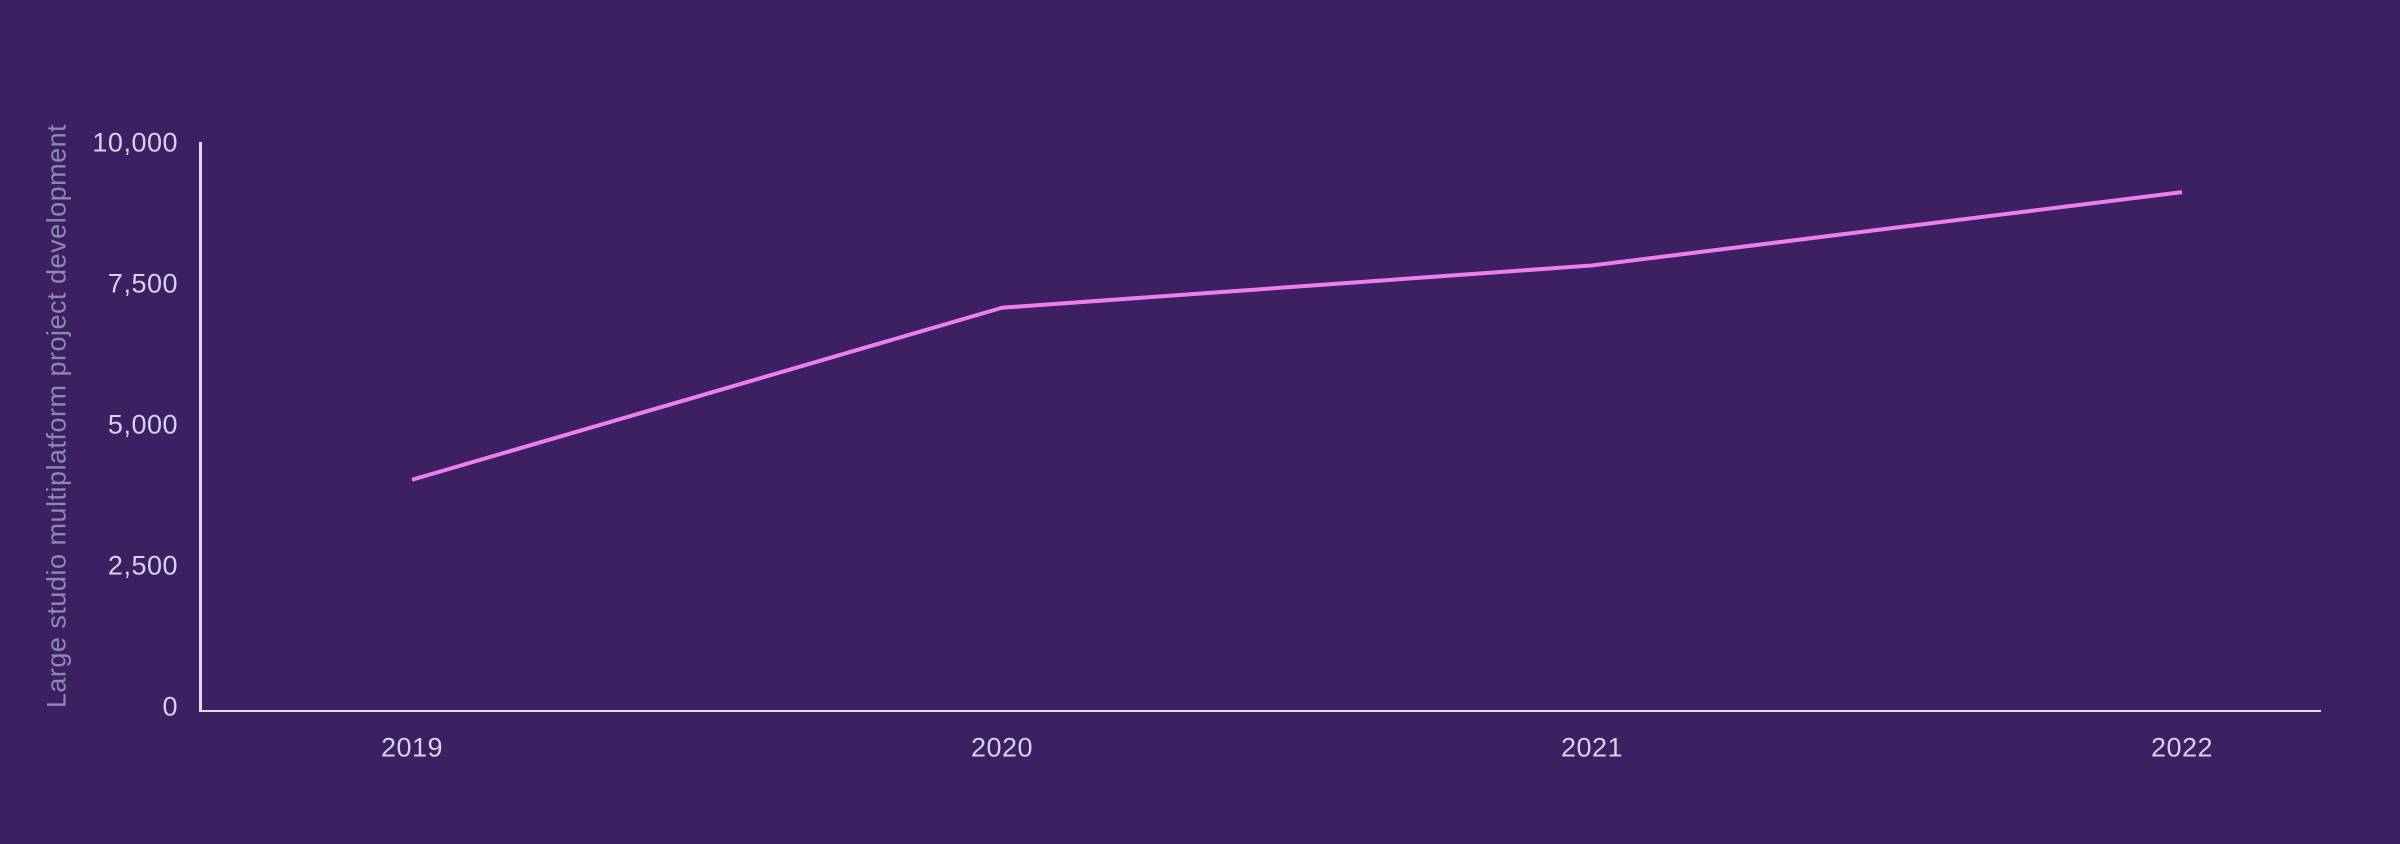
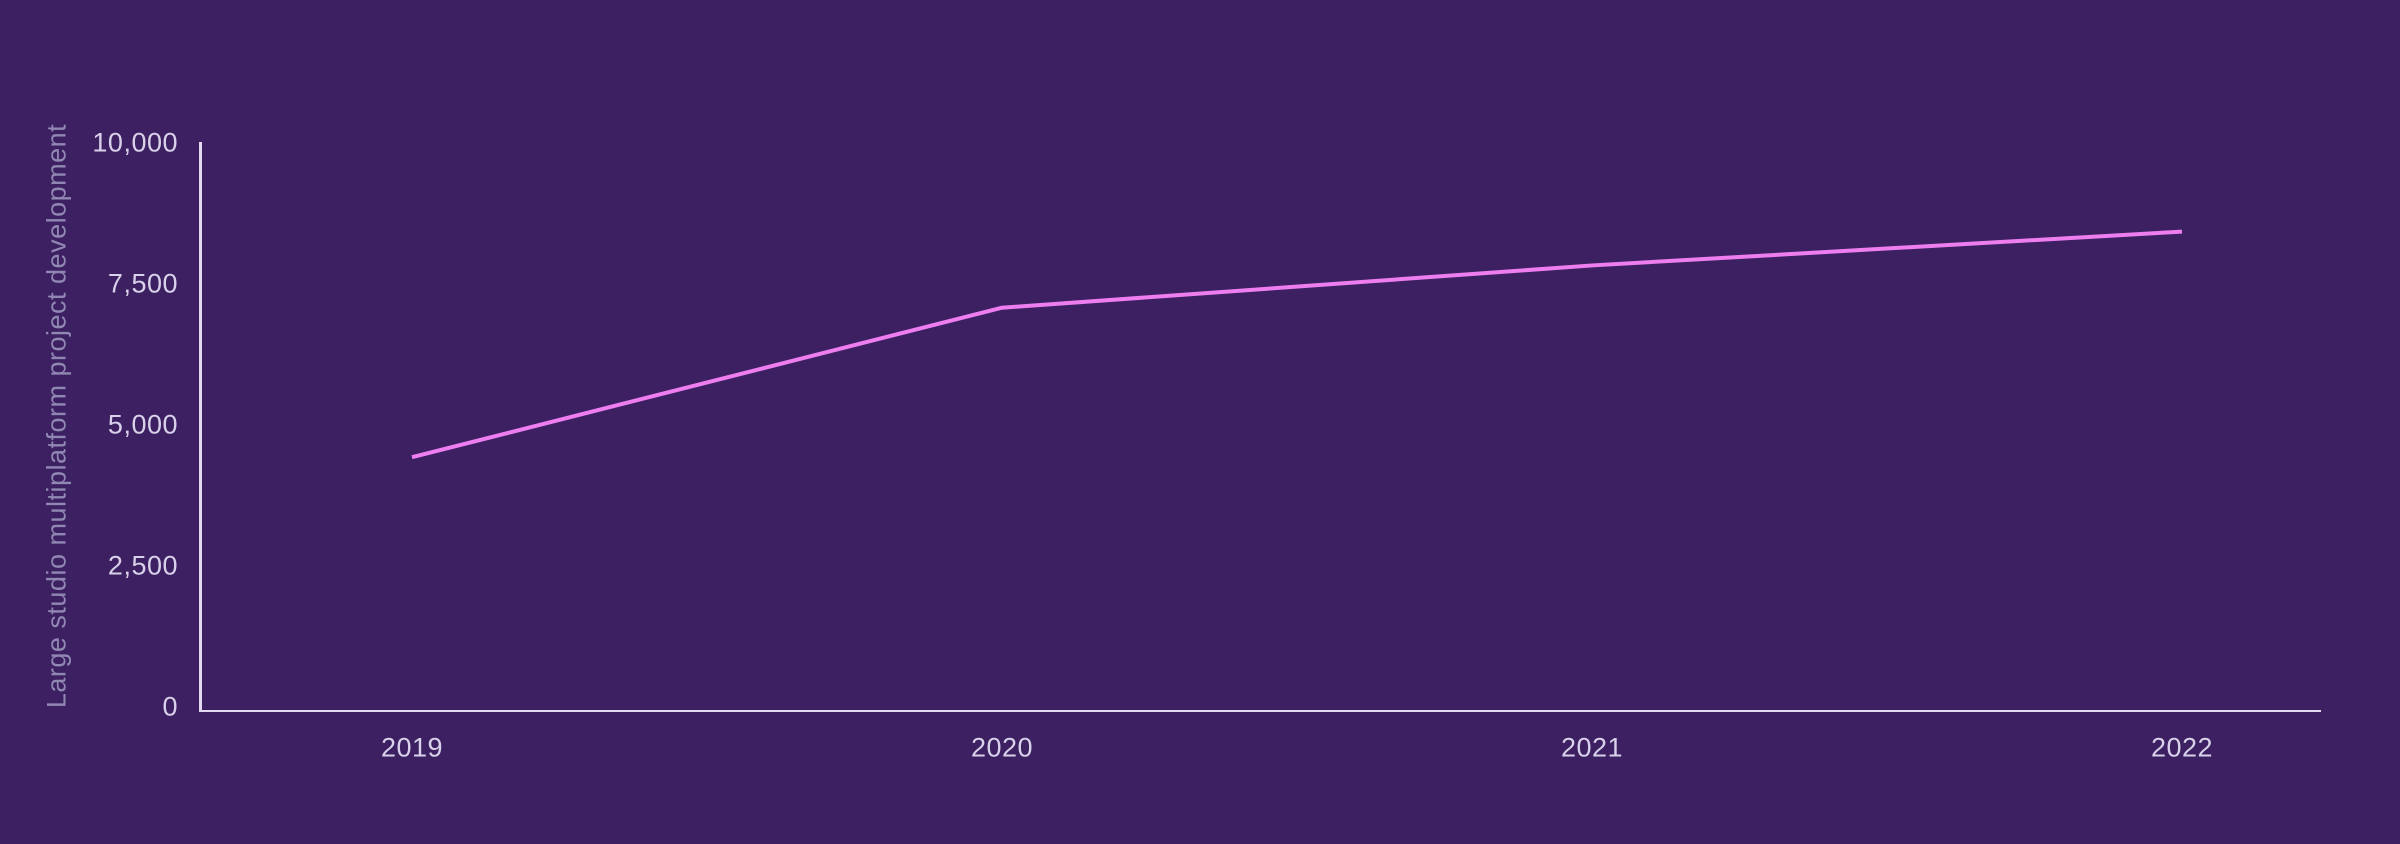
2019: 4100 -> 4500
2022: 9200 -> 8500
